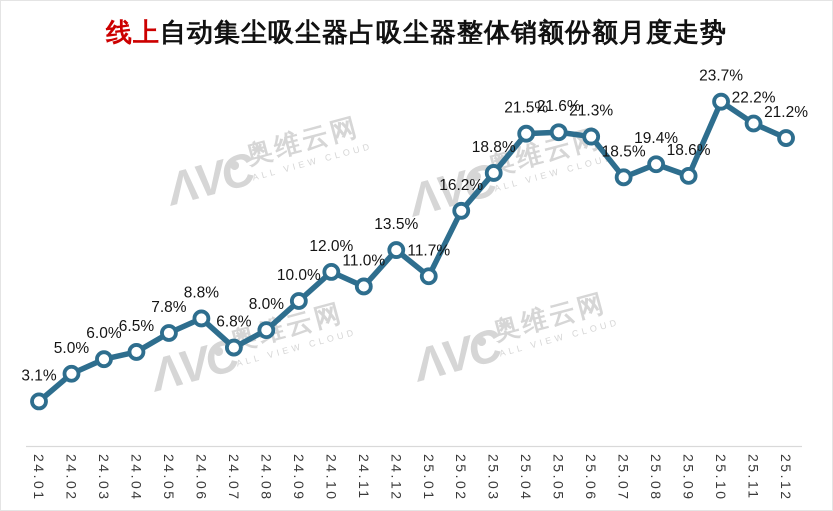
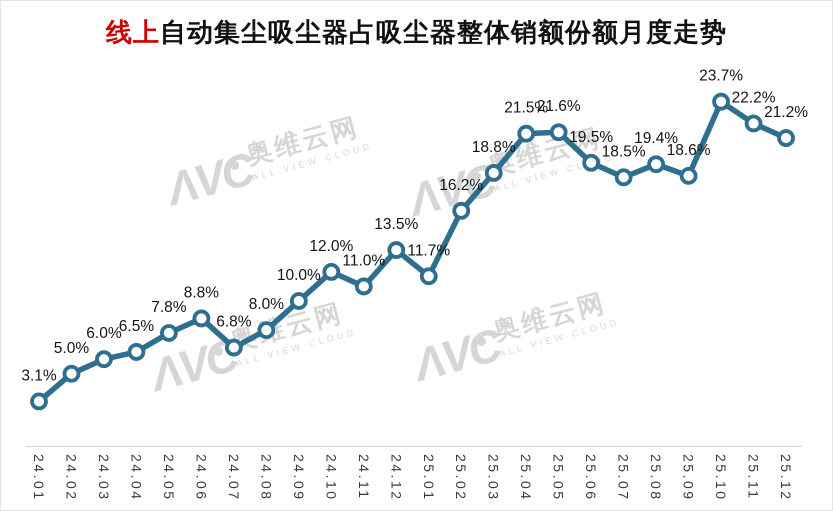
25.06: 21.3% -> 19.5%
